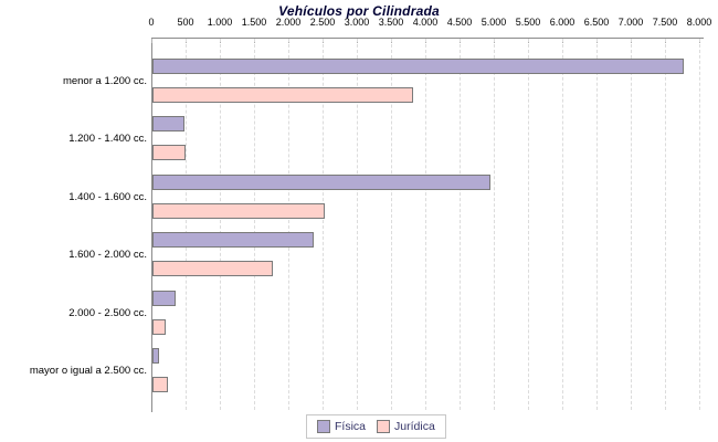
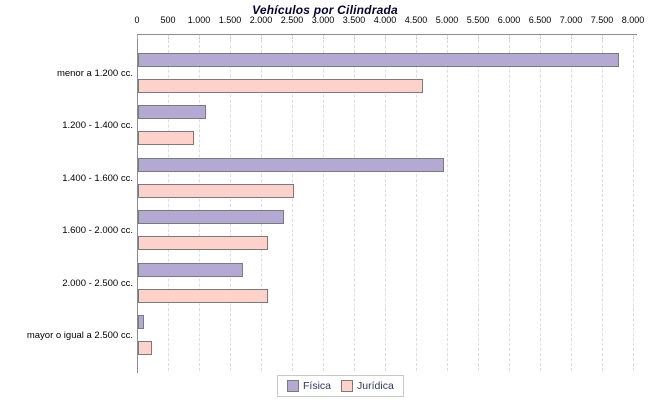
Jurídica/menor a 1.200 cc.: 3800 -> 4600
Física/1.200 - 1.400 cc.: 500 -> 1100
Jurídica/1.200 - 1.400 cc.: 500 -> 900
Jurídica/1.600 - 2.000 cc.: 1800 -> 2100
Física/2.000 - 2.500 cc.: 300 -> 1700
Jurídica/2.000 - 2.500 cc.: 200 -> 2100
